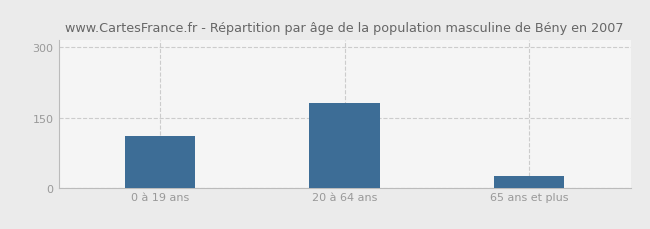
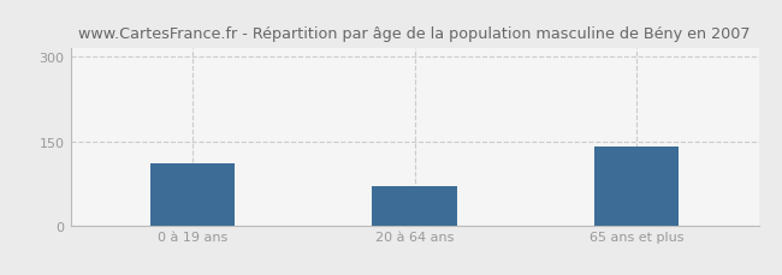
20 à 64 ans: 182 -> 70
65 ans et plus: 25 -> 140
